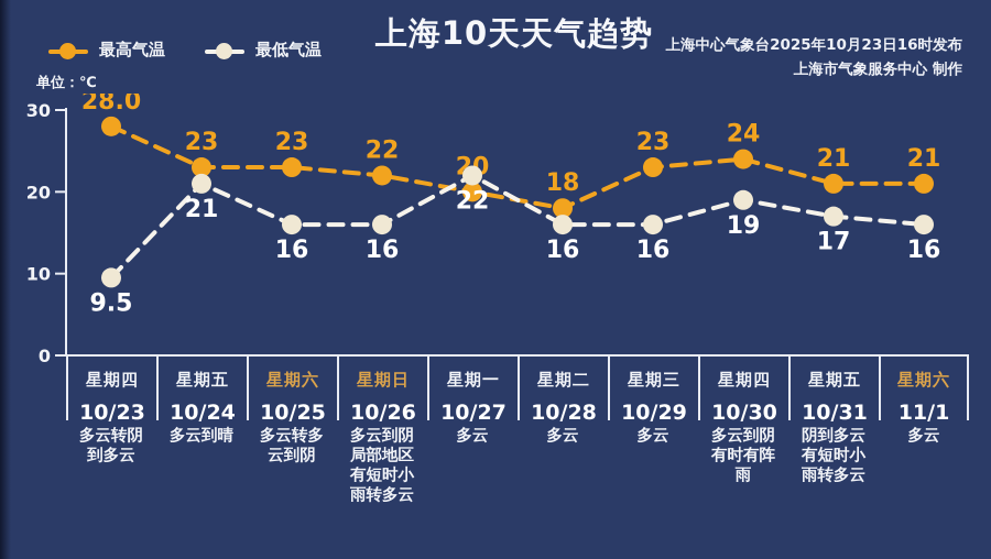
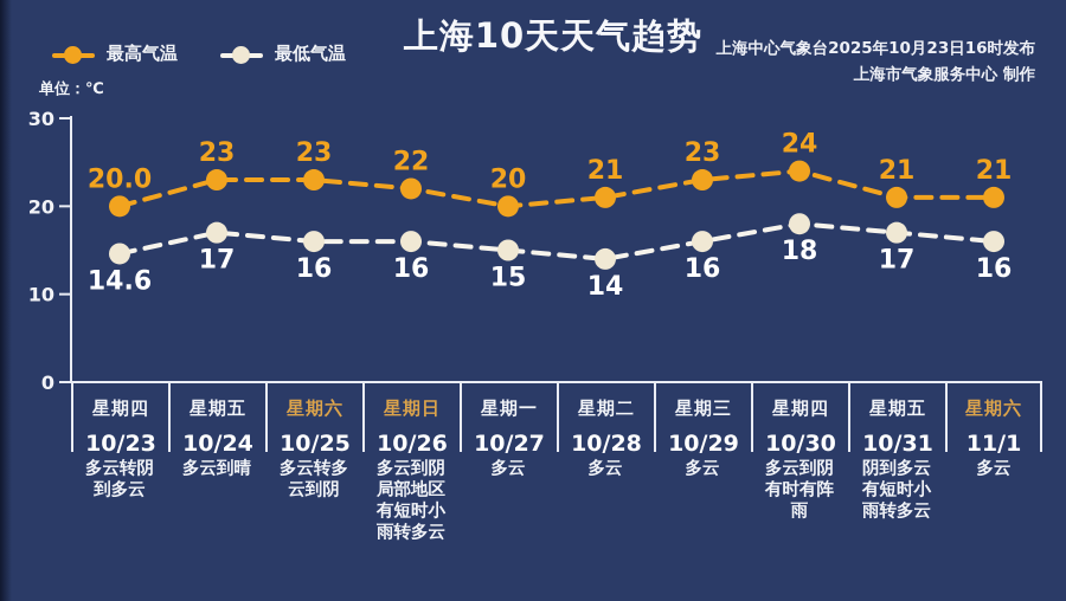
最高气温/10/23: 28.0 -> 20.0
最低气温/10/23: 9.5 -> 14.6
最低气温/10/24: 21 -> 17
最低气温/10/27: 22 -> 15
最高气温/10/28: 18 -> 21
最低气温/10/28: 16 -> 14
最低气温/10/30: 19 -> 18
